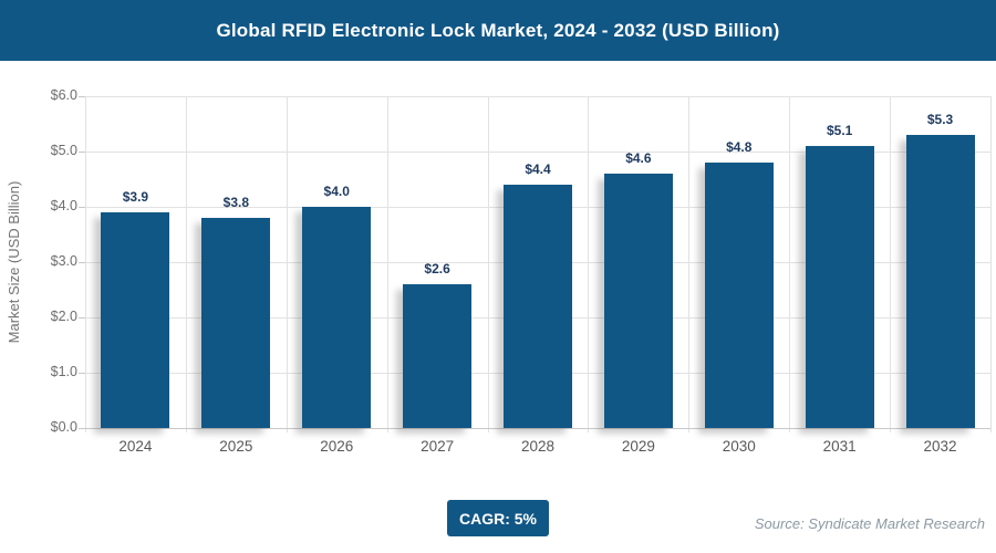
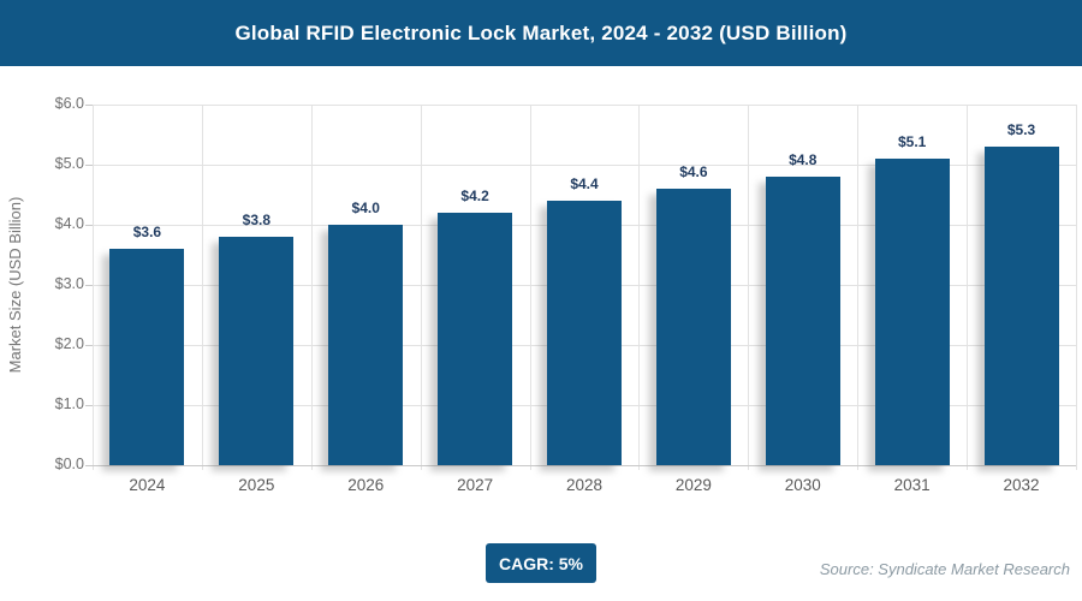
2024: $3.9 -> $3.6
2027: $2.6 -> $4.2
